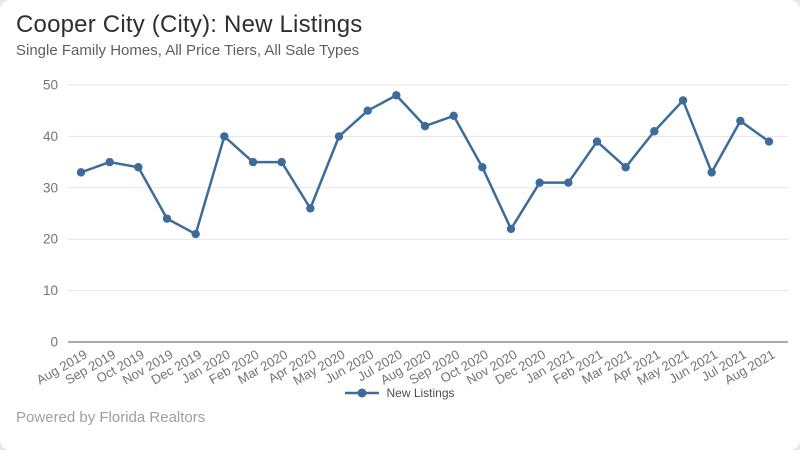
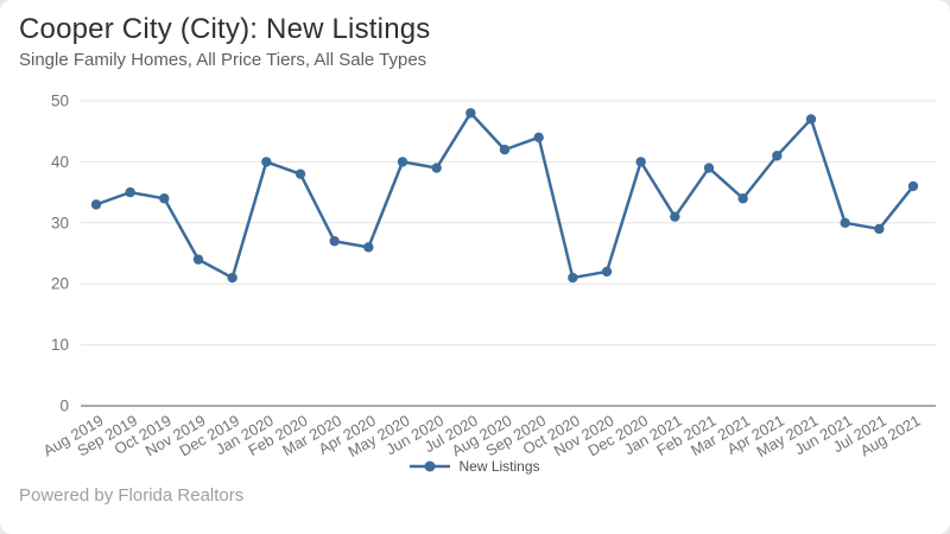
Feb 2020: 35 -> 38
Mar 2020: 35 -> 27
Jun 2020: 45 -> 39
Oct 2020: 34 -> 21
Dec 2020: 31 -> 40
Jun 2021: 33 -> 30
Jul 2021: 43 -> 29
Aug 2021: 39 -> 36
